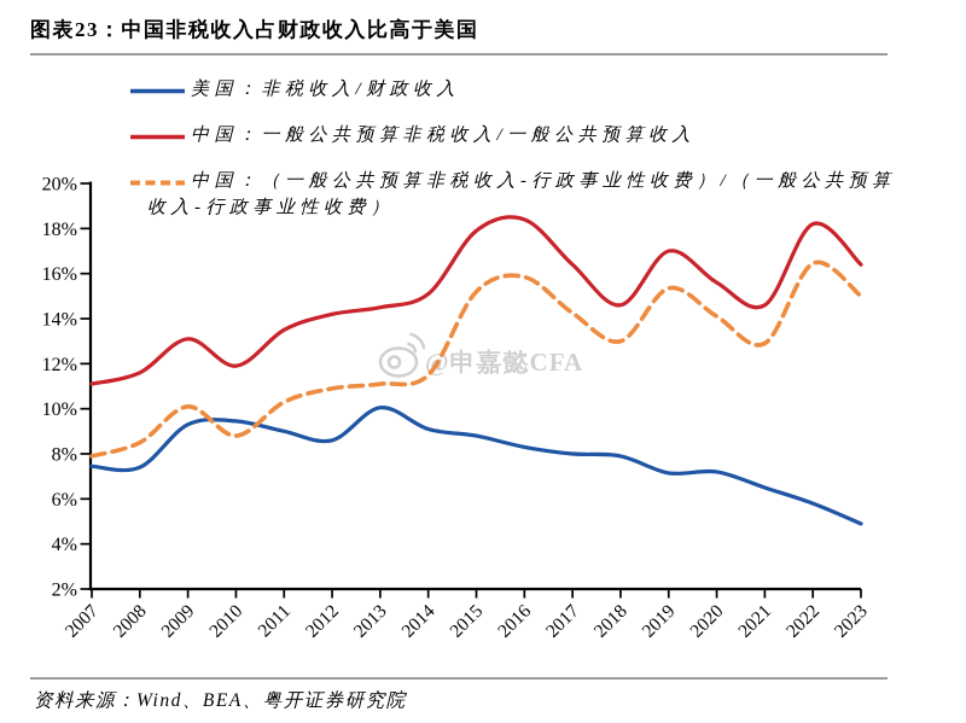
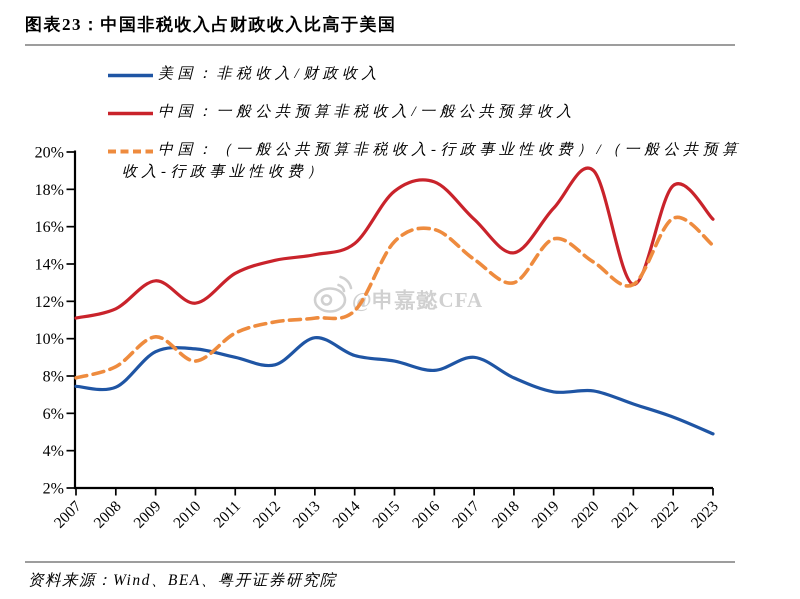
美国：非税收入/财政收入/2017: 8.0% -> 9.0%
中国：一般公共预算非税收入/一般公共预算收入/2020: 15.6% -> 19.0%
中国：一般公共预算非税收入/一般公共预算收入/2021: 14.6% -> 12.9%
